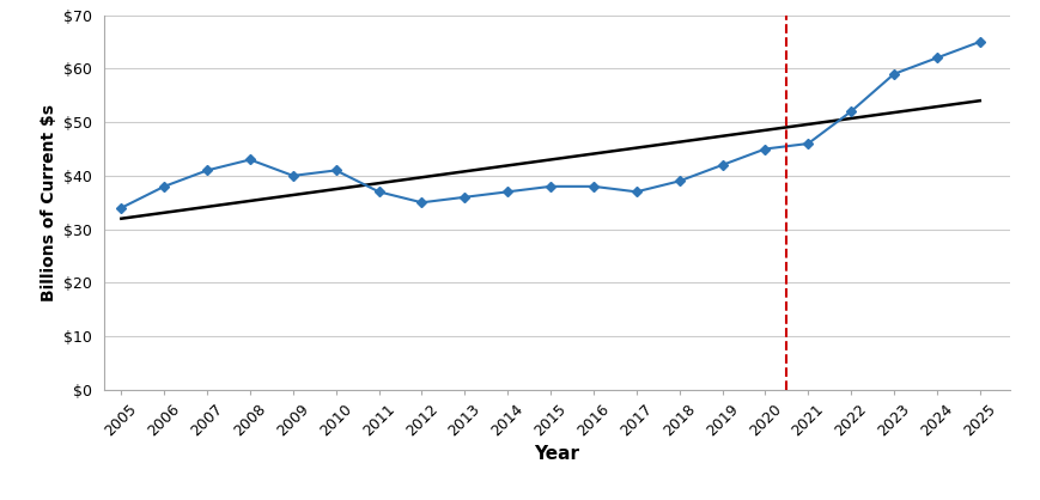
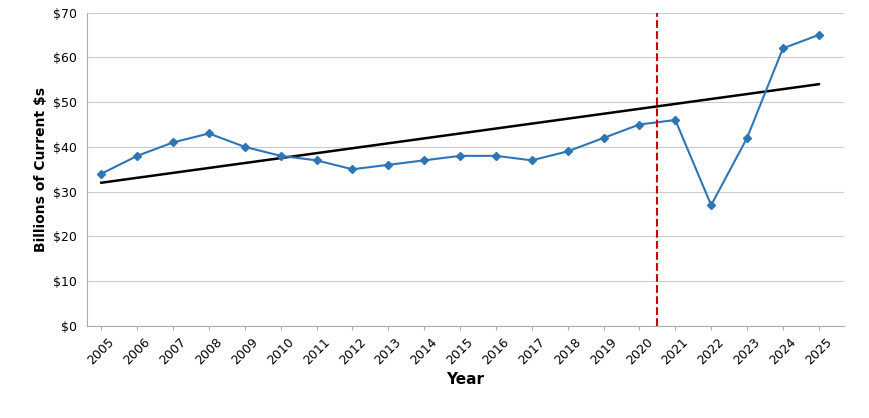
2010: $41 -> $38
2022: $52 -> $27
2023: $59 -> $42
